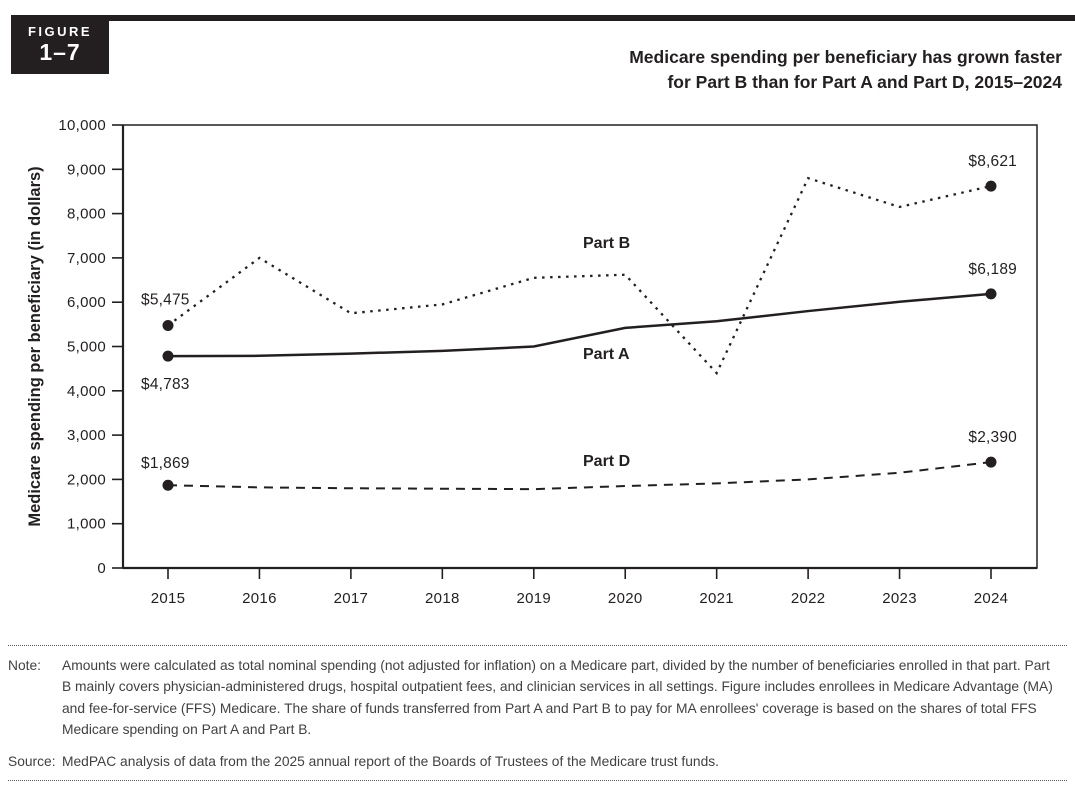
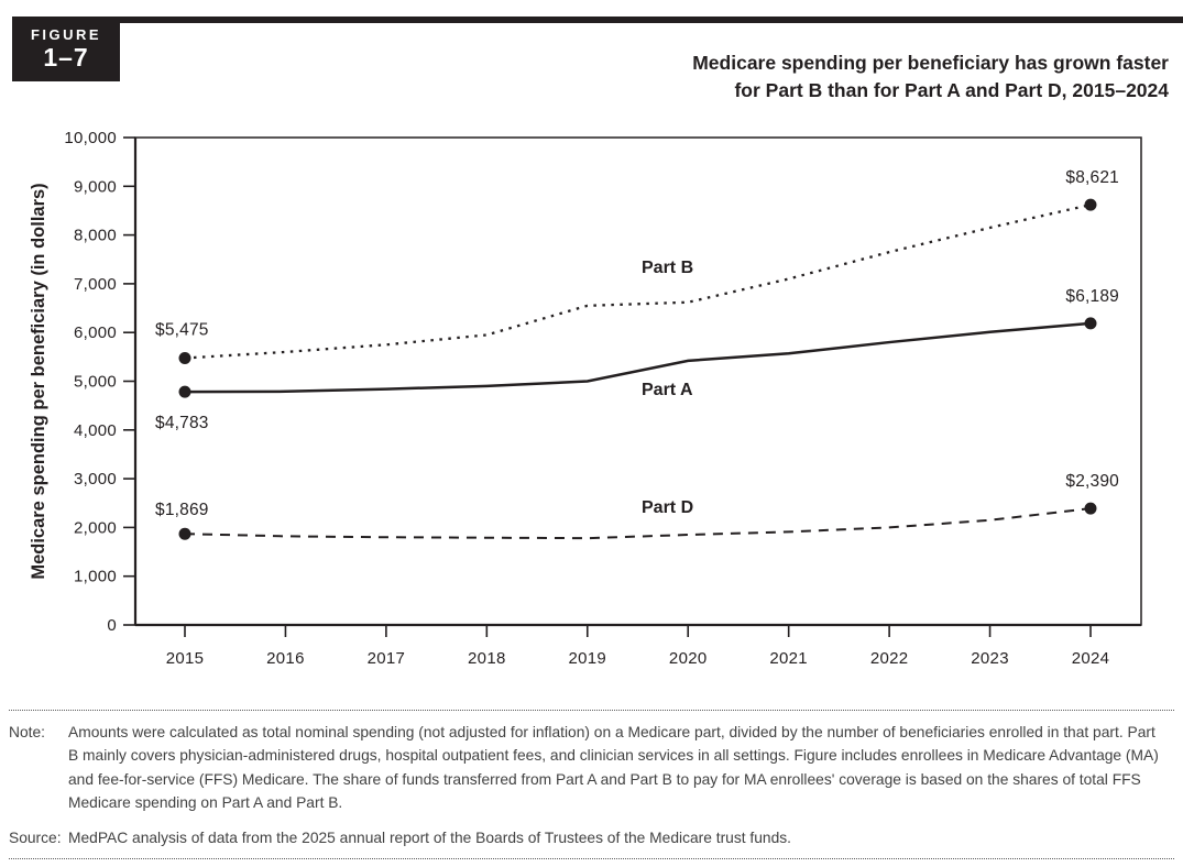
Part B/2016: 7000 -> 5600
Part B/2021: 4400 -> 7100
Part B/2022: 8800 -> 7600
